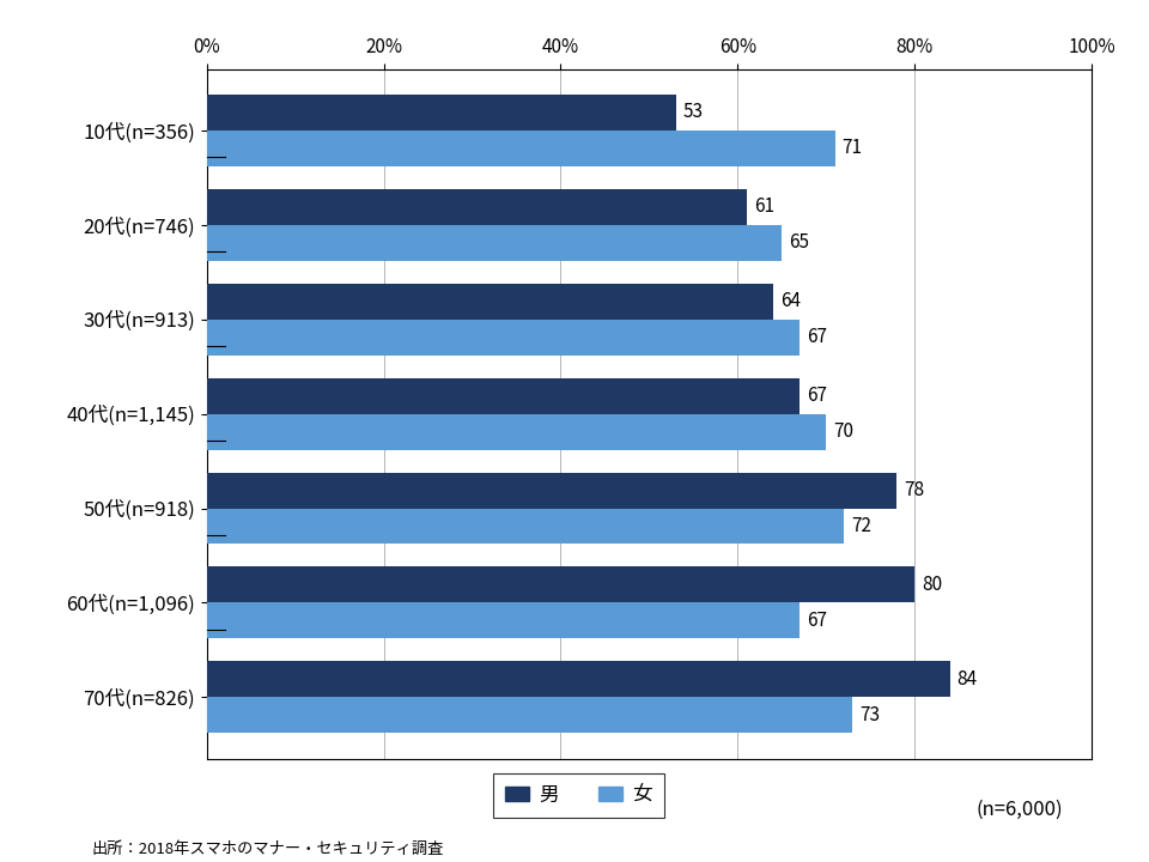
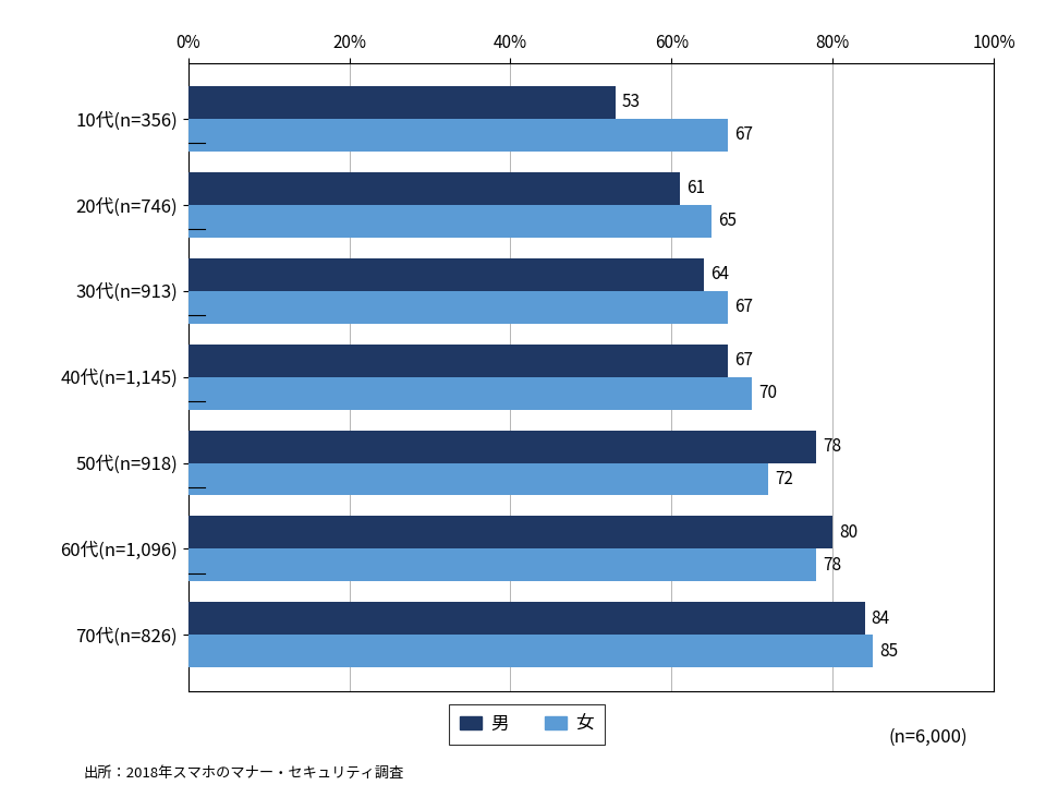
女/10代(n=356): 71 -> 67
女/60代(n=1,096): 67 -> 78
女/70代(n=826): 73 -> 85
